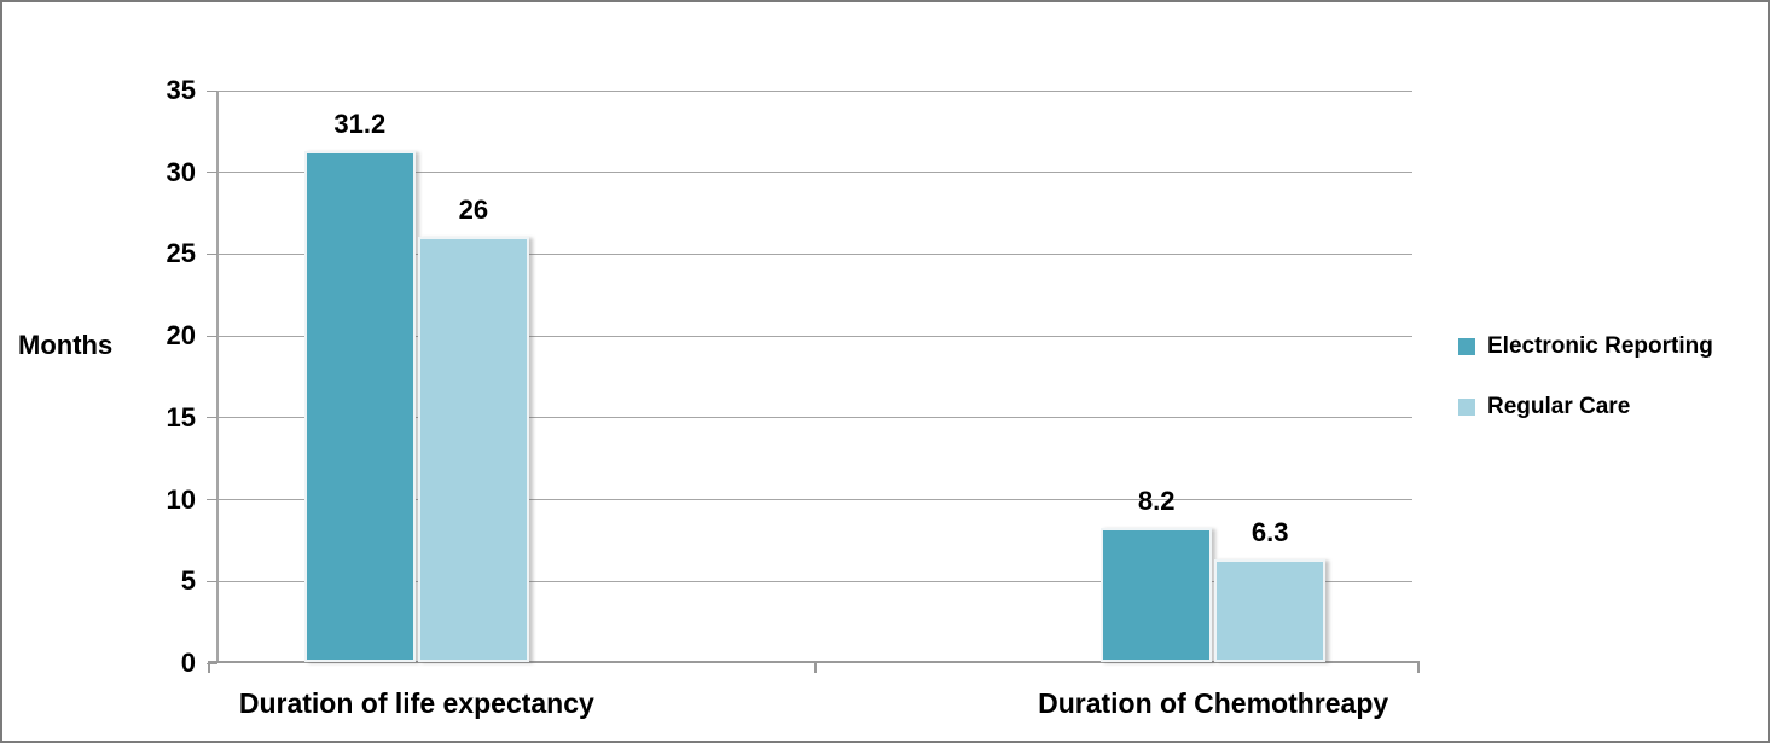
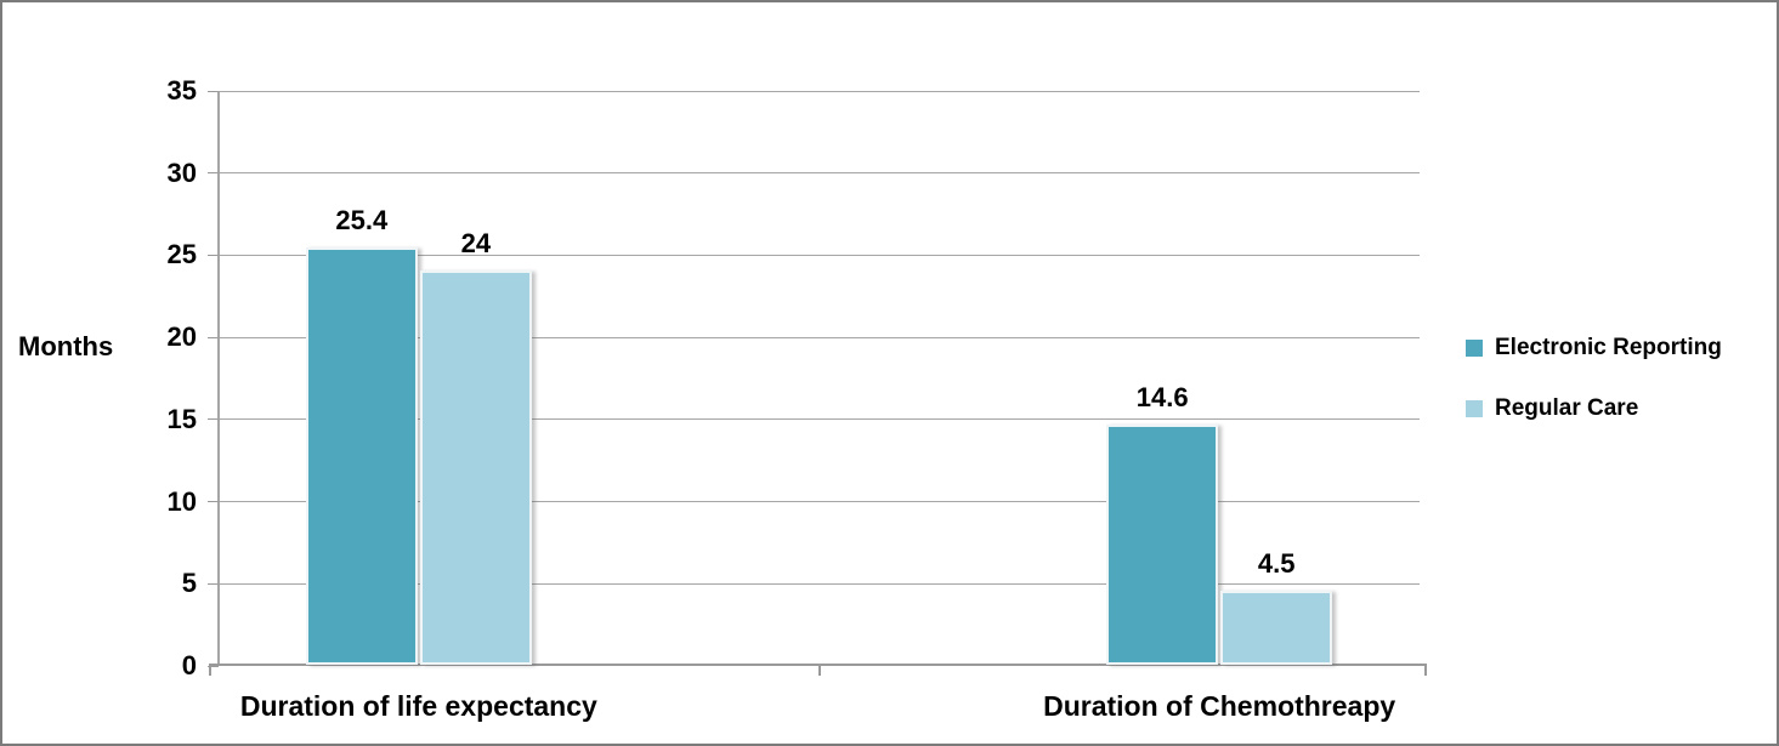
Electronic Reporting/Duration of life expectancy: 31.2 -> 25.4
Regular Care/Duration of life expectancy: 26 -> 24
Electronic Reporting/Duration of Chemothreapy: 8.2 -> 14.6
Regular Care/Duration of Chemothreapy: 6.3 -> 4.5
